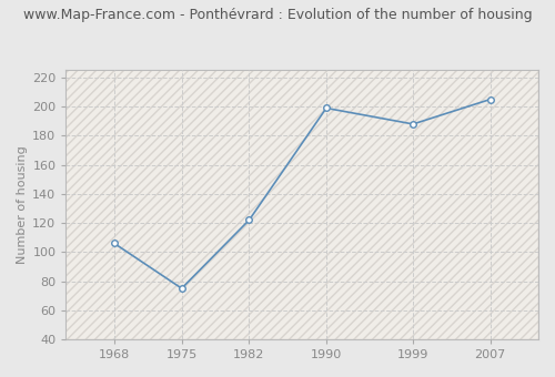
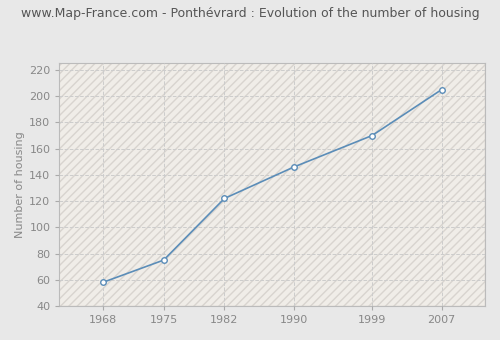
1968: 106 -> 58
1990: 199 -> 146
1999: 188 -> 170
